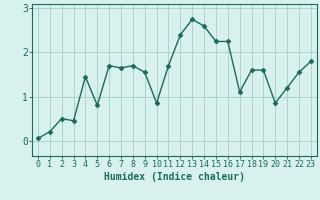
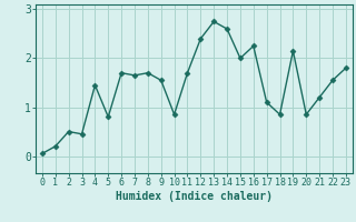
15: 2.25 -> 2.00
18: 1.60 -> 0.85
19: 1.60 -> 2.15
